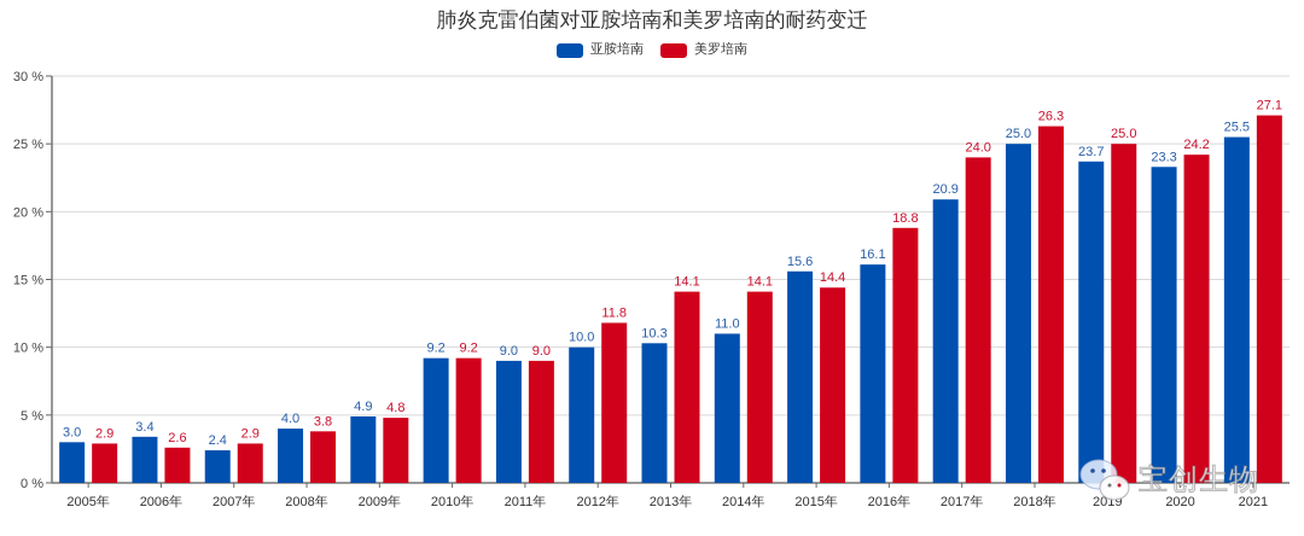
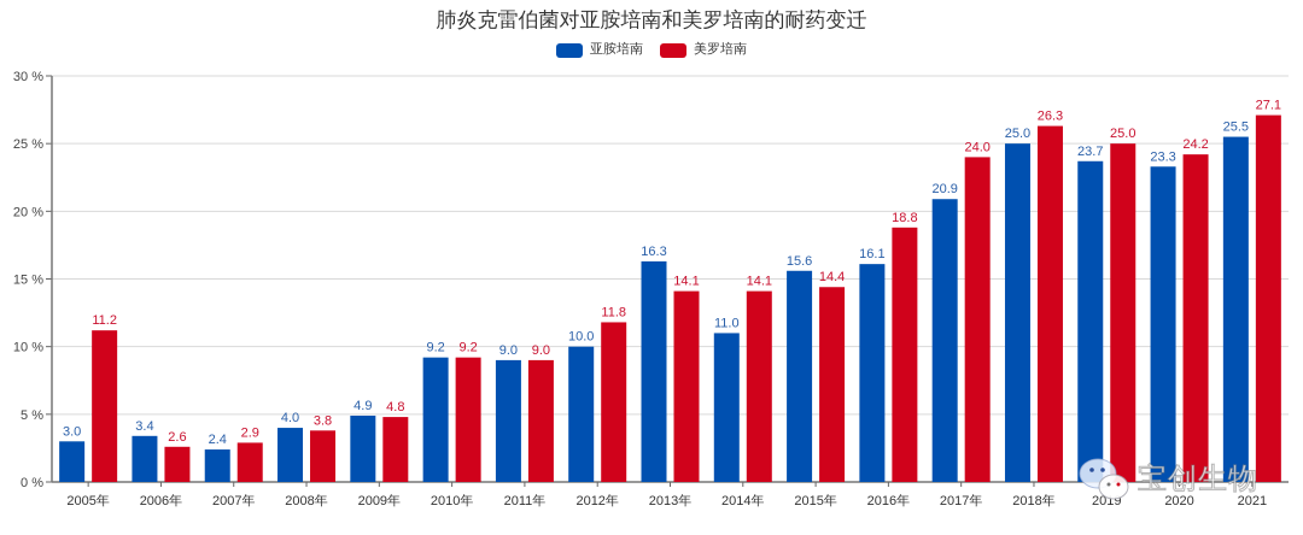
美罗培南/2005年: 2.9 -> 11.2
亚胺培南/2013年: 10.3 -> 16.3
